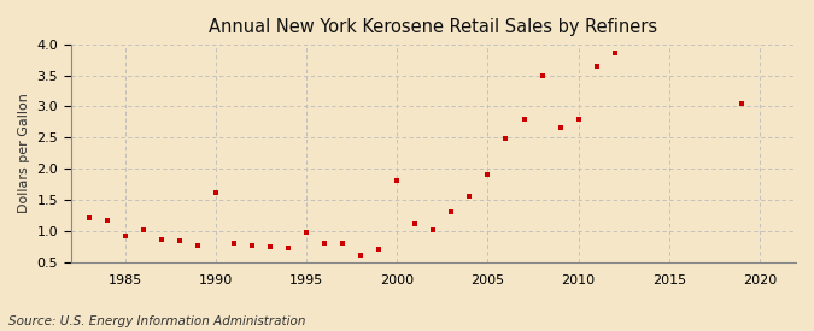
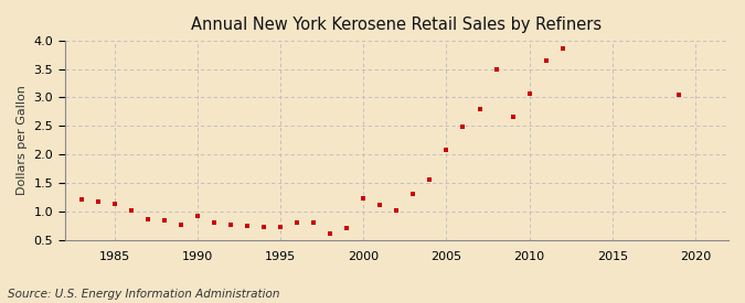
1985: 0.92 -> 1.14
1990: 1.62 -> 0.91
1995: 0.98 -> 0.73
2000: 1.80 -> 1.23
2005: 1.90 -> 2.07
2010: 2.80 -> 3.07
